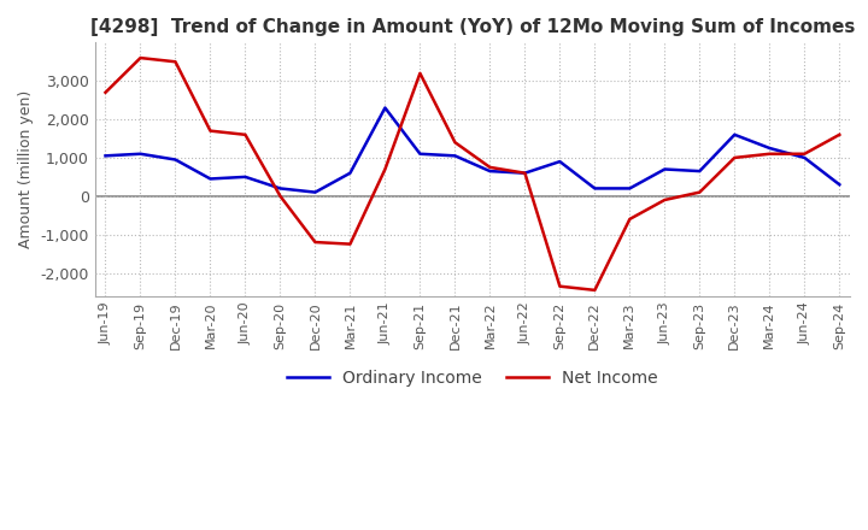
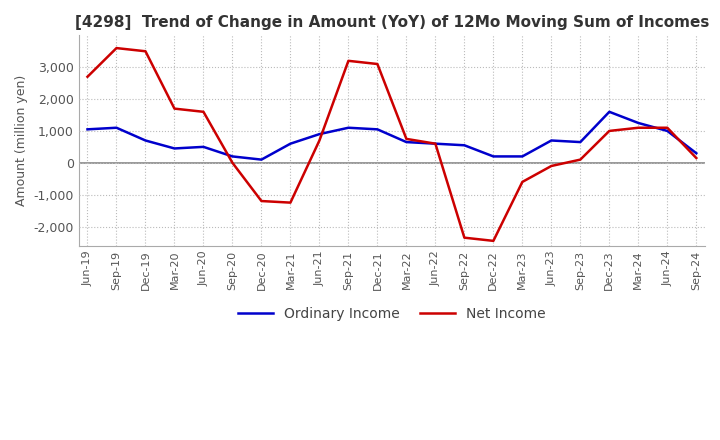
Ordinary Income/Dec-19: 950 -> 700
Ordinary Income/Jun-21: 2,300 -> 900
Net Income/Dec-21: 1,400 -> 3,100
Ordinary Income/Sep-22: 900 -> 550
Net Income/Sep-24: 1,600 -> 150
